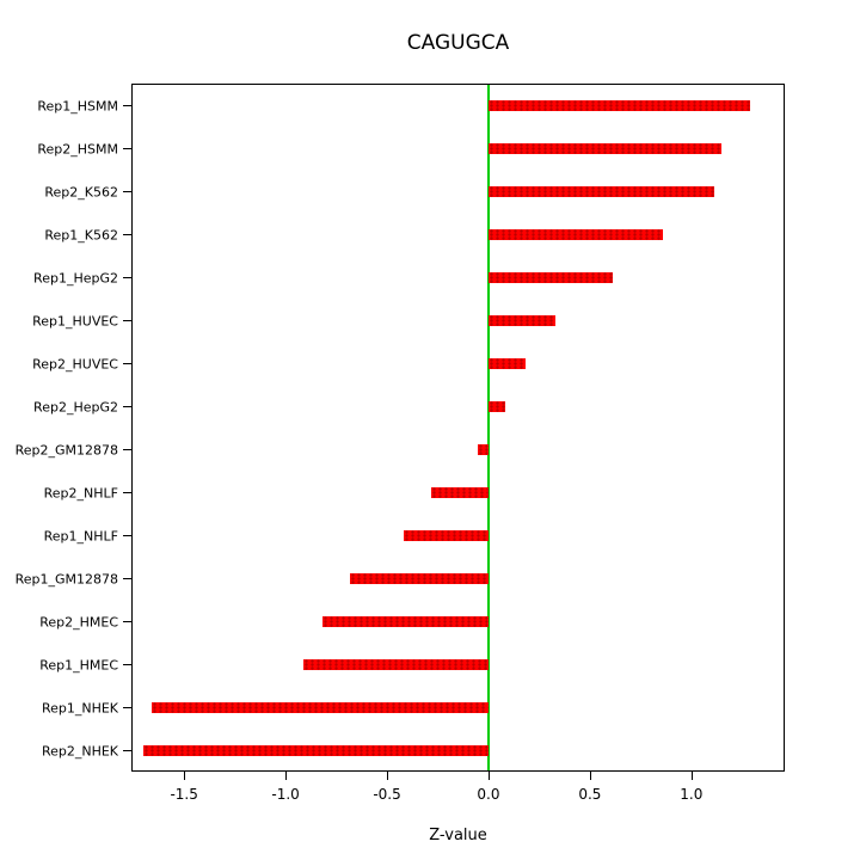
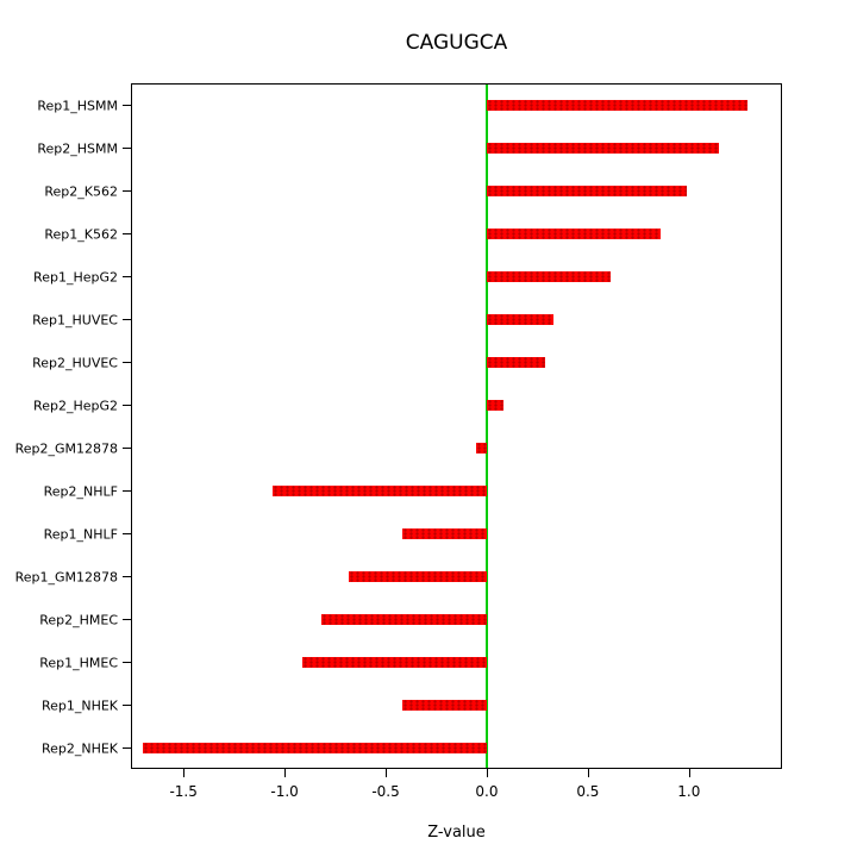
Rep2_K562: 1.11 -> 0.99
Rep2_HUVEC: 0.18 -> 0.29
Rep2_NHLF: -0.28 -> -1.06
Rep1_NHEK: -1.66 -> -0.42
